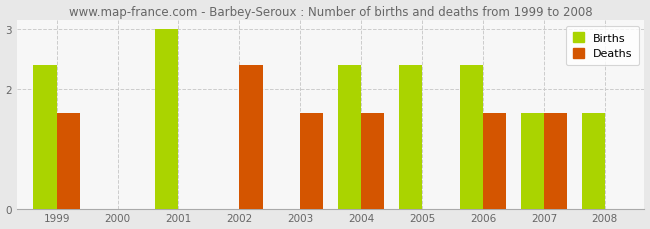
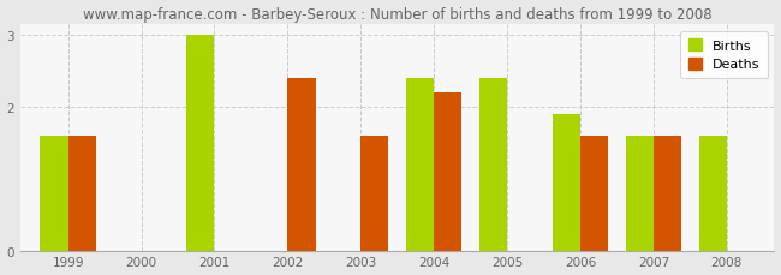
Births/1999: 2.4 -> 1.6
Deaths/2004: 1.6 -> 2.2
Births/2006: 2.4 -> 1.9
